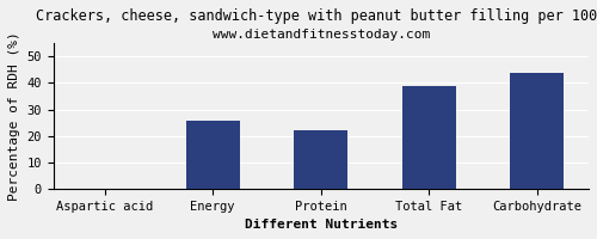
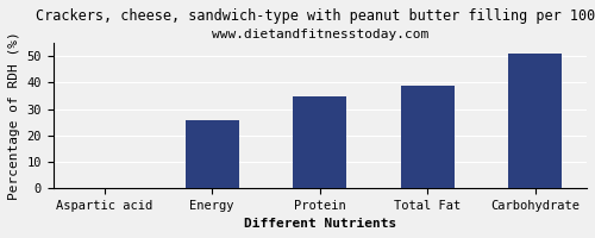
Protein: 22.0 -> 35.0
Carbohydrate: 44.0 -> 51.0
